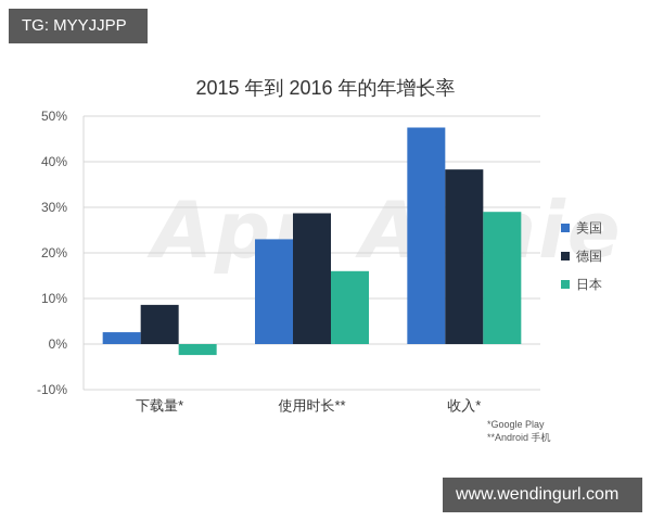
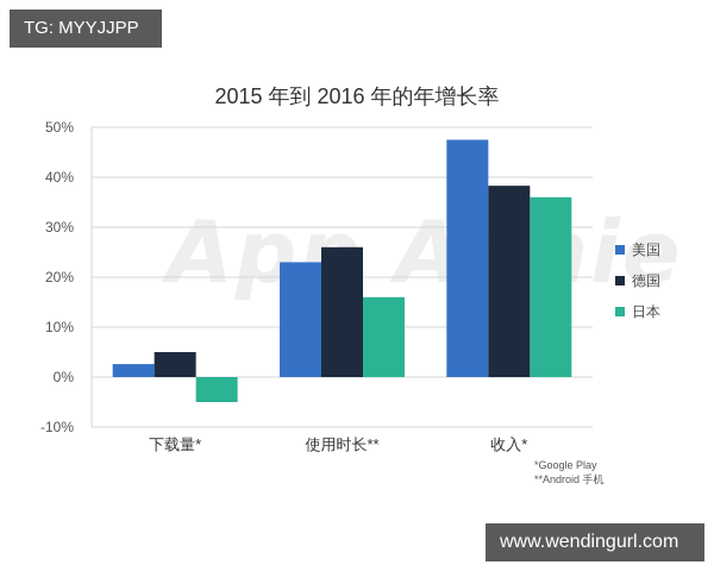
德国/下载量*: 9% -> 5%
日本/下载量*: -2% -> -5%
德国/使用时长**: 29% -> 26%
日本/收入*: 29% -> 36%
